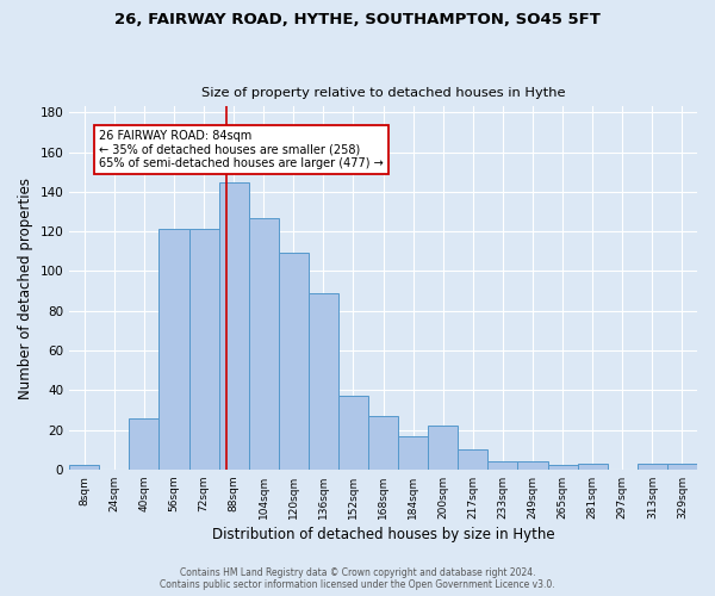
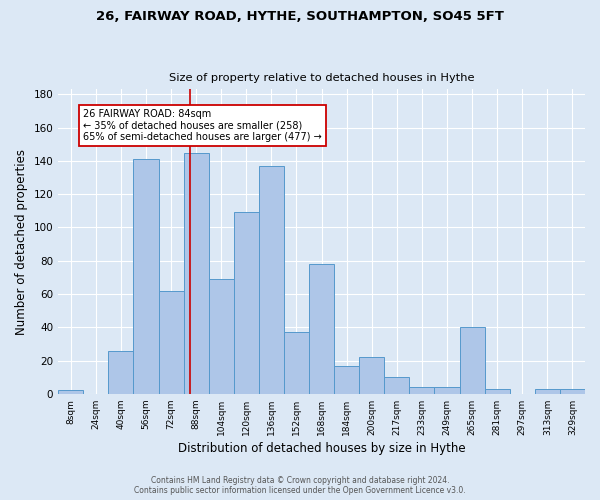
56sqm: 121 -> 141
72sqm: 121 -> 62
104sqm: 127 -> 69
136sqm: 89 -> 137
168sqm: 27 -> 78
265sqm: 2 -> 40
